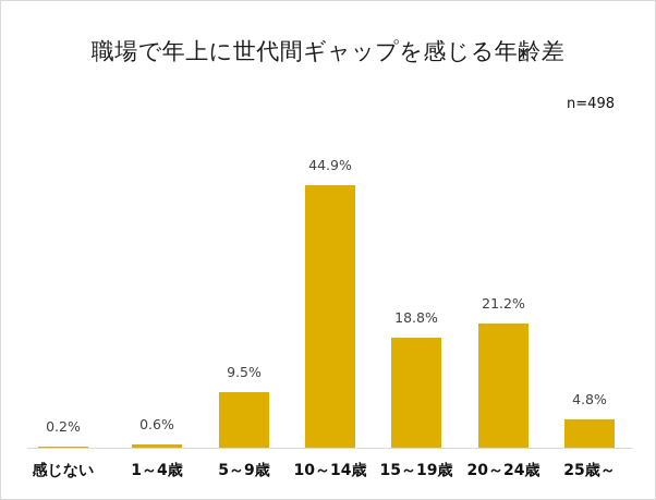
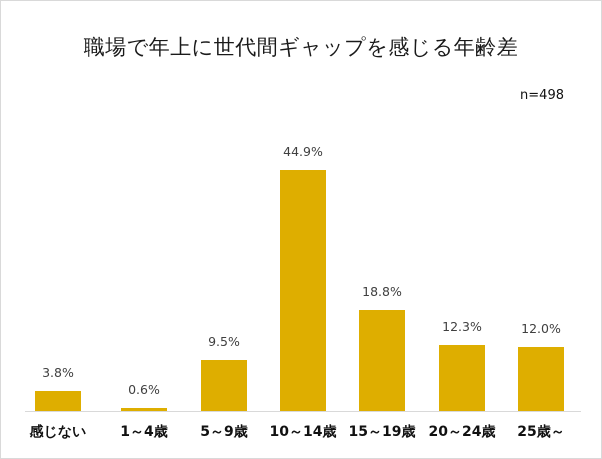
感じない: 0.2% -> 3.8%
20～24歳: 21.2% -> 12.3%
25歳～: 4.8% -> 12.0%
